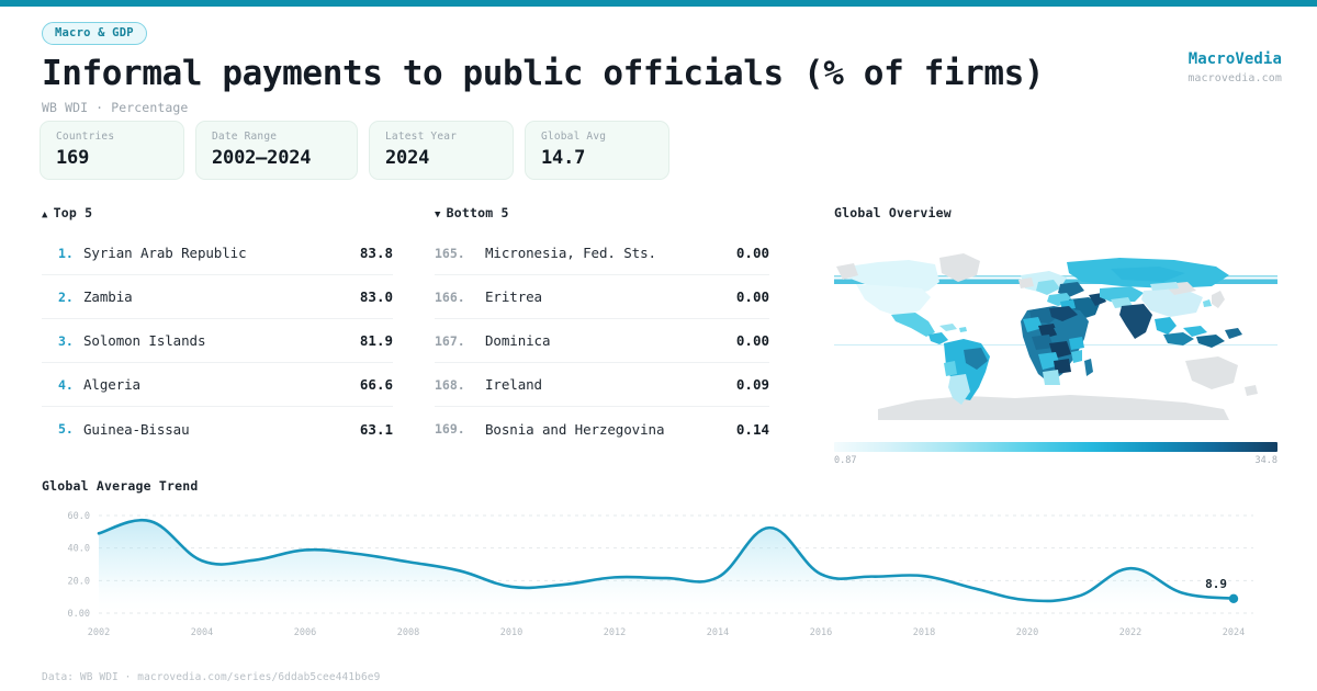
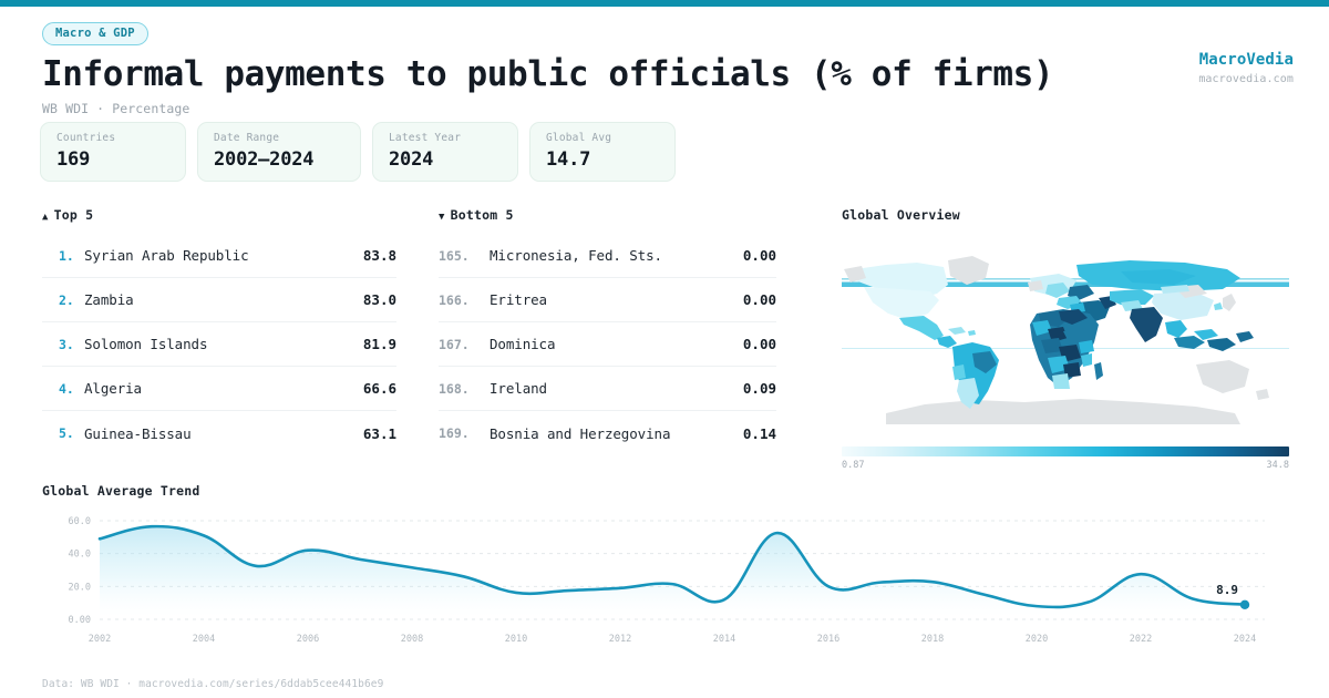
2004: 32 -> 51
2006: 39 -> 42
2012: 22 -> 19
2014: 22 -> 12
2016: 24 -> 20
